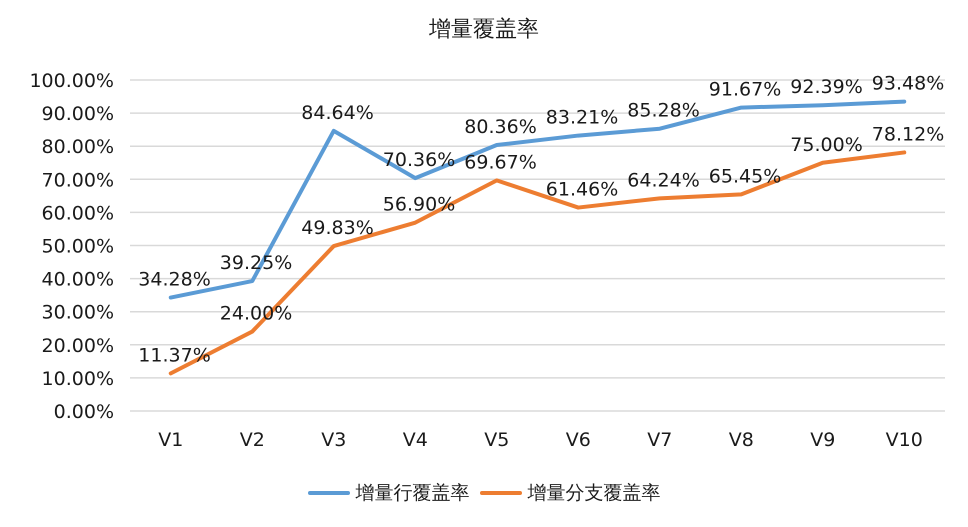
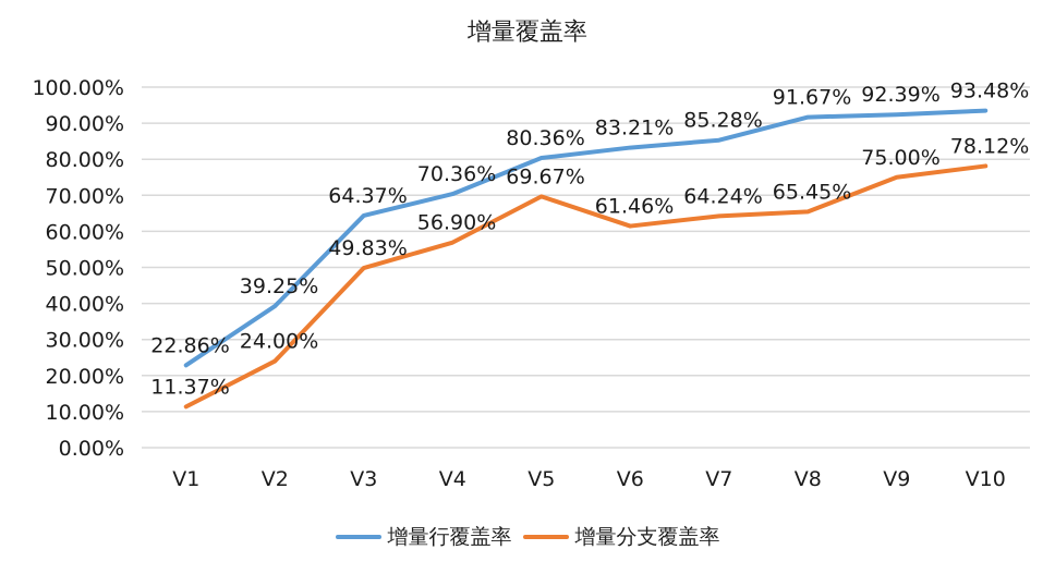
增量行覆盖率/V1: 34.28% -> 22.86%
增量行覆盖率/V3: 84.64% -> 64.37%
